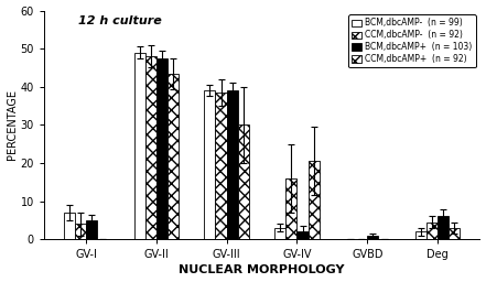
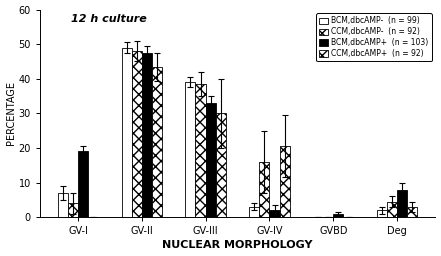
BCM,dbcAMP+ (n = 103)/GV-I: 5.0 -> 19.0
BCM,dbcAMP+ (n = 103)/GV-III: 39.0 -> 33.0
BCM,dbcAMP+ (n = 103)/Deg: 6.0 -> 8.0
